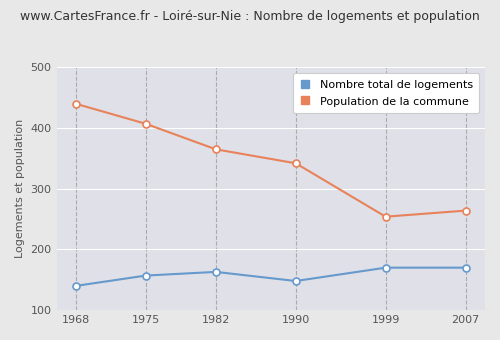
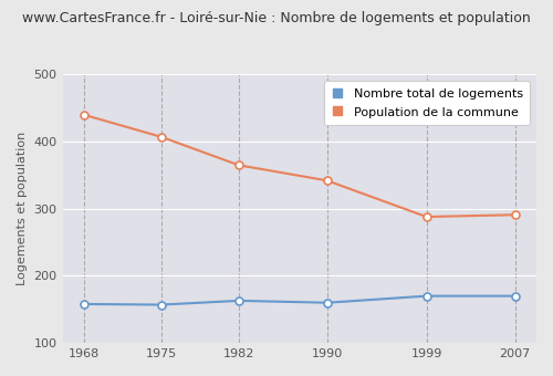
Nombre total de logements/1968: 140 -> 158
Nombre total de logements/1990: 148 -> 160
Population de la commune/1999: 254 -> 288
Population de la commune/2007: 264 -> 291
